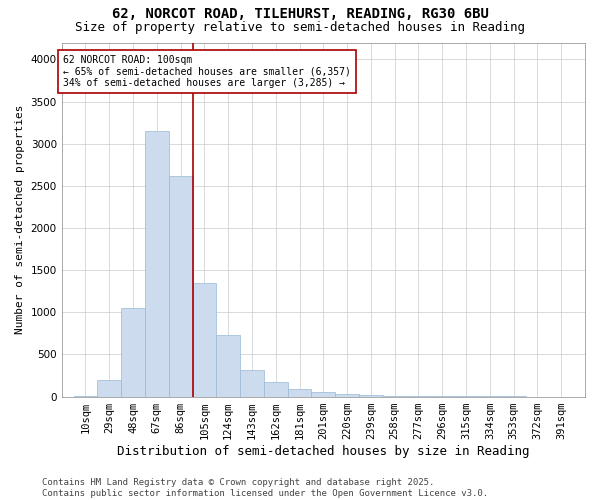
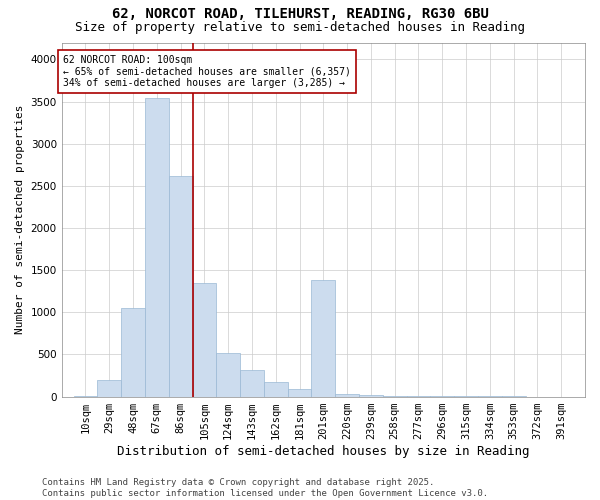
67sqm: 3150 -> 3540
124sqm: 730 -> 520
201sqm: 60 -> 1380
